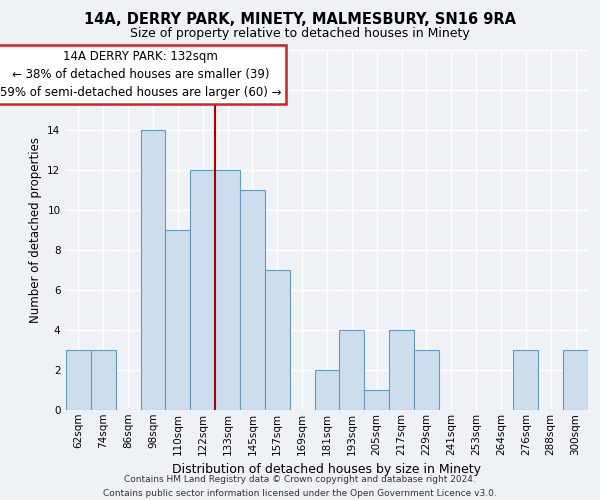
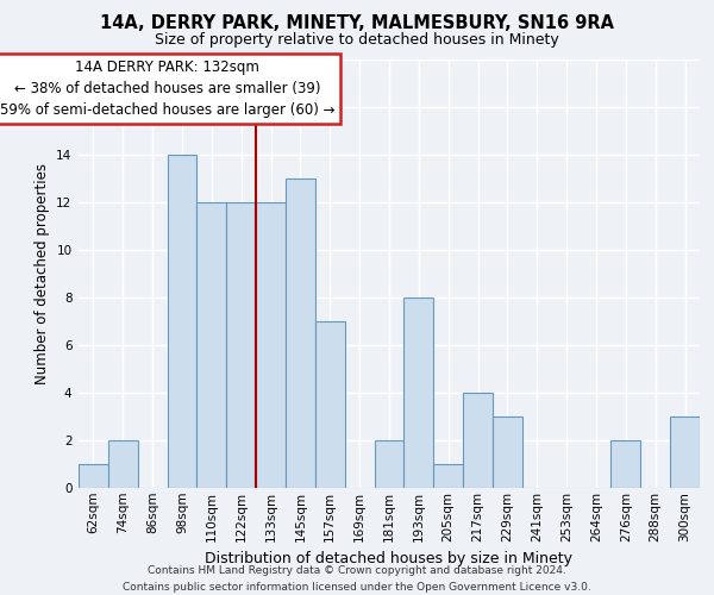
62sqm: 3 -> 1
74sqm: 3 -> 2
110sqm: 9 -> 12
145sqm: 11 -> 13
193sqm: 4 -> 8
276sqm: 3 -> 2
